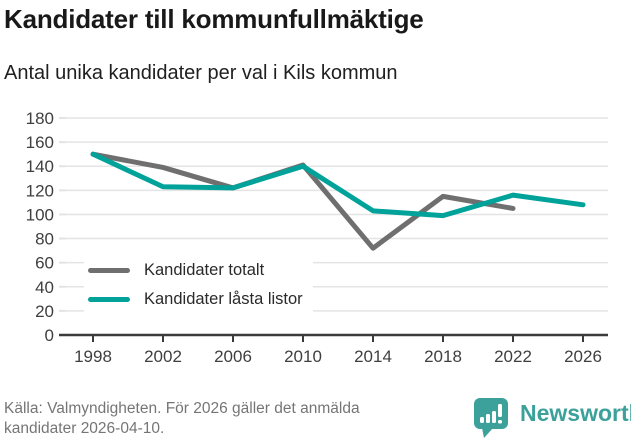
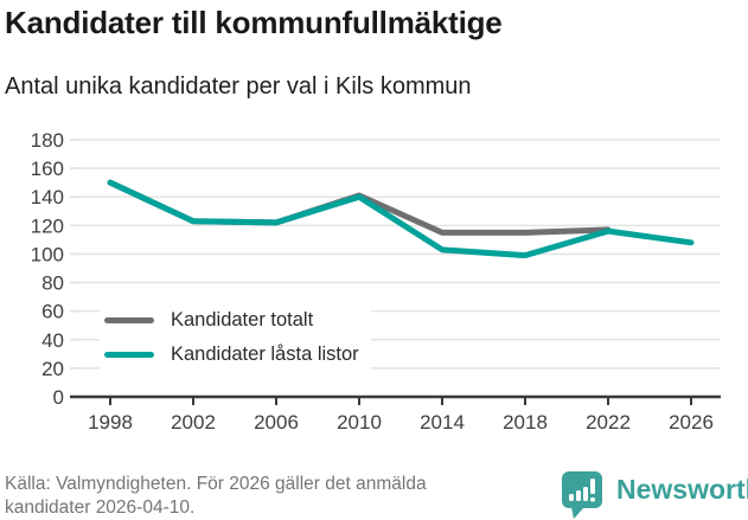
Kandidater totalt/2002: 139 -> 123
Kandidater totalt/2014: 72 -> 115
Kandidater totalt/2022: 105 -> 117
